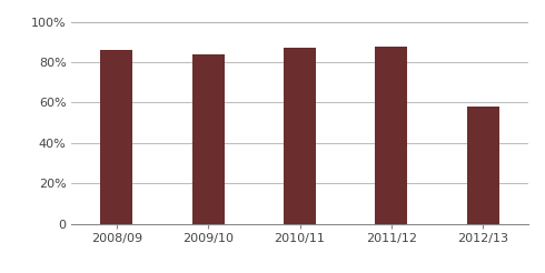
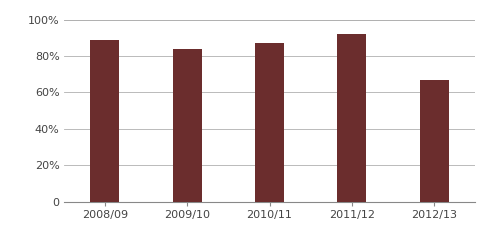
2008/09: 86% -> 89%
2011/12: 88% -> 92%
2012/13: 58% -> 67%
